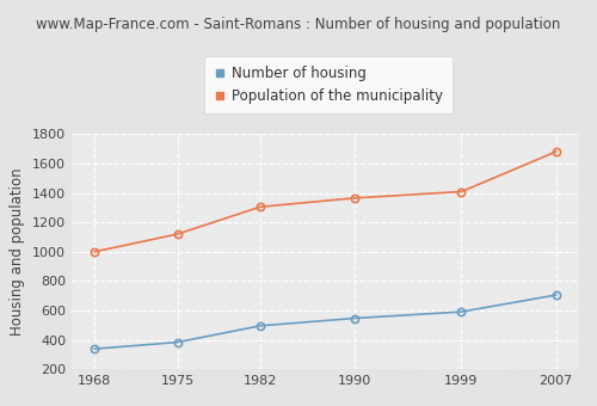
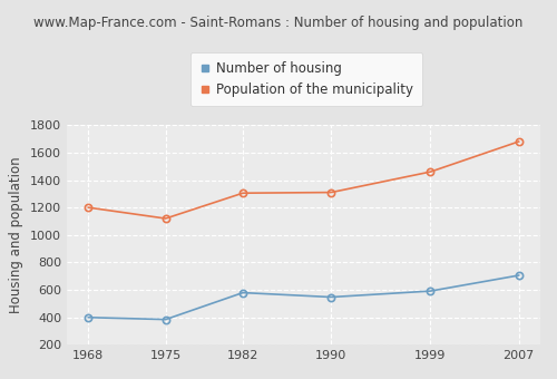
Number of housing/1968: 340 -> 400
Population of the municipality/1968: 1000 -> 1200
Number of housing/1982: 500 -> 580
Population of the municipality/1990: 1360 -> 1310
Population of the municipality/1999: 1410 -> 1460
